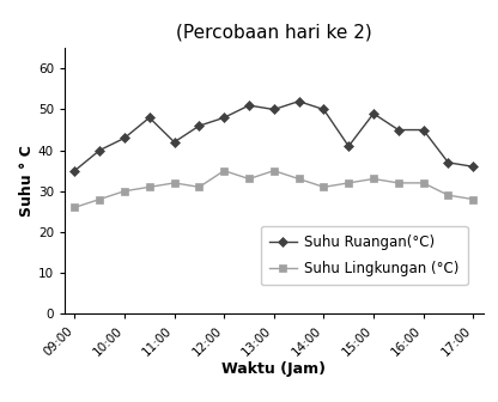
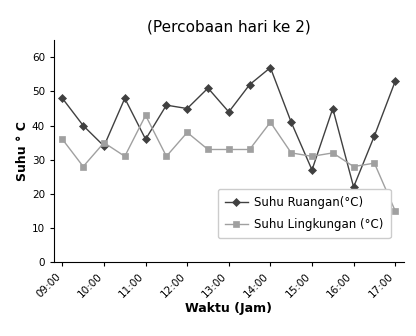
Suhu Ruangan(°C)/09:00: 35 -> 48
Suhu Lingkungan (°C)/09:00: 26 -> 36
Suhu Ruangan(°C)/10:00: 43 -> 34
Suhu Lingkungan (°C)/10:00: 30 -> 35
Suhu Ruangan(°C)/11:00: 42 -> 36
Suhu Lingkungan (°C)/11:00: 32 -> 43
Suhu Ruangan(°C)/12:00: 48 -> 45
Suhu Lingkungan (°C)/12:00: 35 -> 38
Suhu Ruangan(°C)/13:00: 50 -> 44
Suhu Lingkungan (°C)/13:00: 35 -> 33
Suhu Ruangan(°C)/14:00: 50 -> 57
Suhu Lingkungan (°C)/14:00: 31 -> 41
Suhu Ruangan(°C)/15:00: 49 -> 27
Suhu Lingkungan (°C)/15:00: 33 -> 31
Suhu Ruangan(°C)/16:00: 45 -> 22
Suhu Lingkungan (°C)/16:00: 32 -> 28
Suhu Ruangan(°C)/17:00: 36 -> 53
Suhu Lingkungan (°C)/17:00: 28 -> 15
